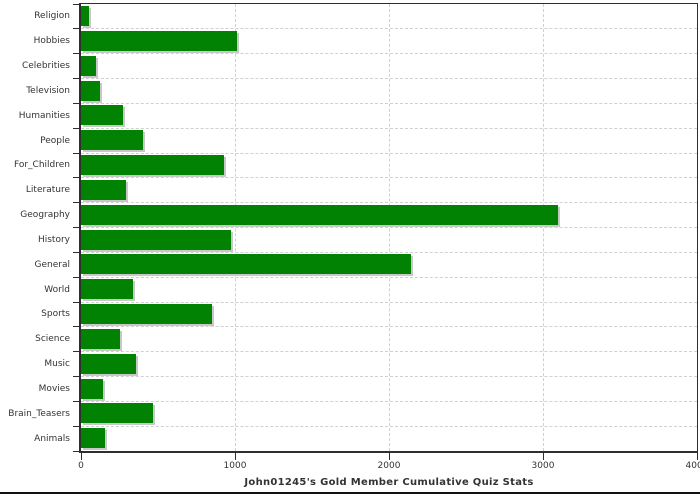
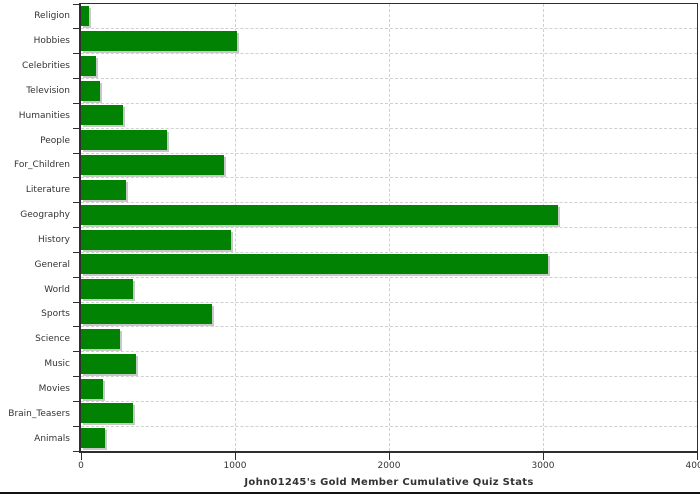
People: 400 -> 560
General: 2140 -> 3030
Brain_Teasers: 470 -> 340
